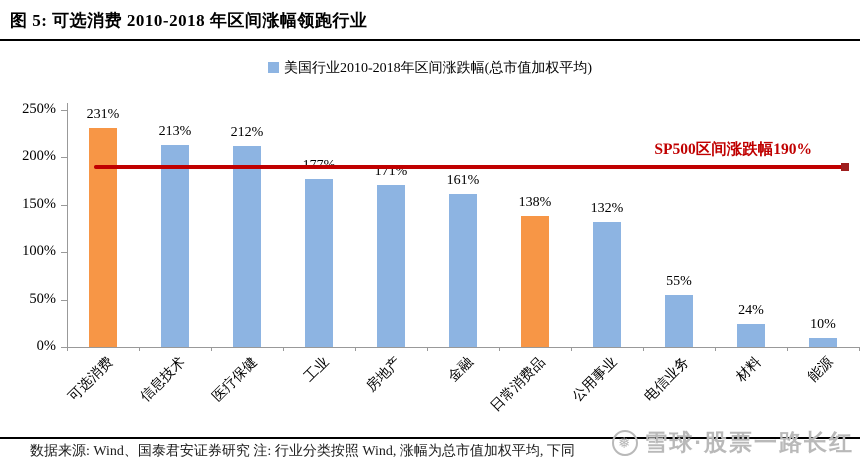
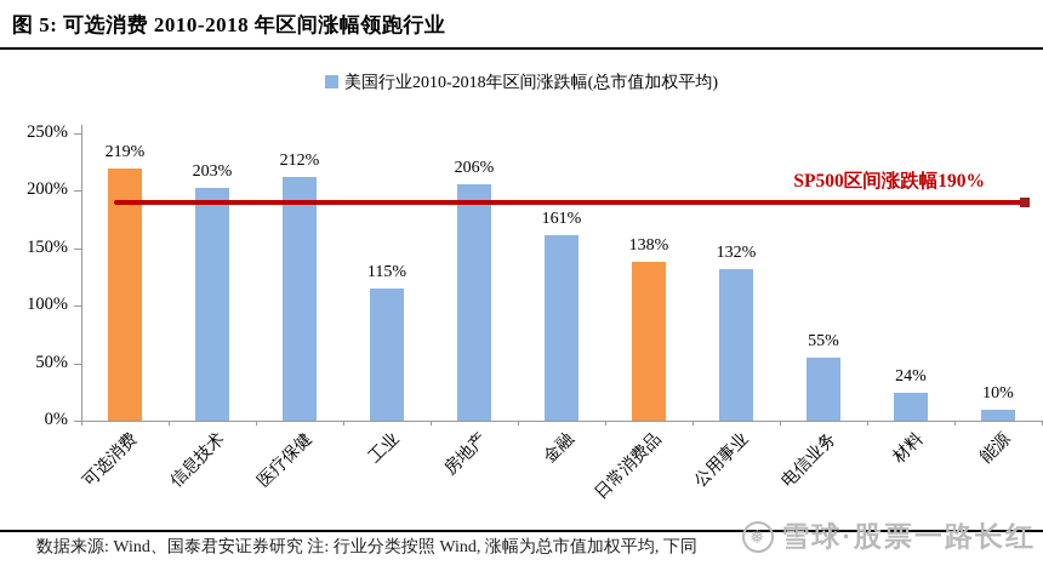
可选消费: 231% -> 219%
信息技术: 213% -> 203%
工业: 177% -> 115%
房地产: 171% -> 206%
